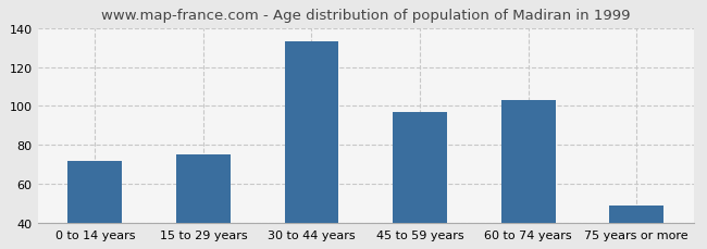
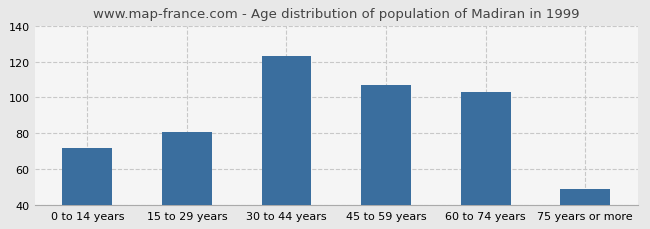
15 to 29 years: 75 -> 81
30 to 44 years: 133 -> 123
45 to 59 years: 97 -> 107
